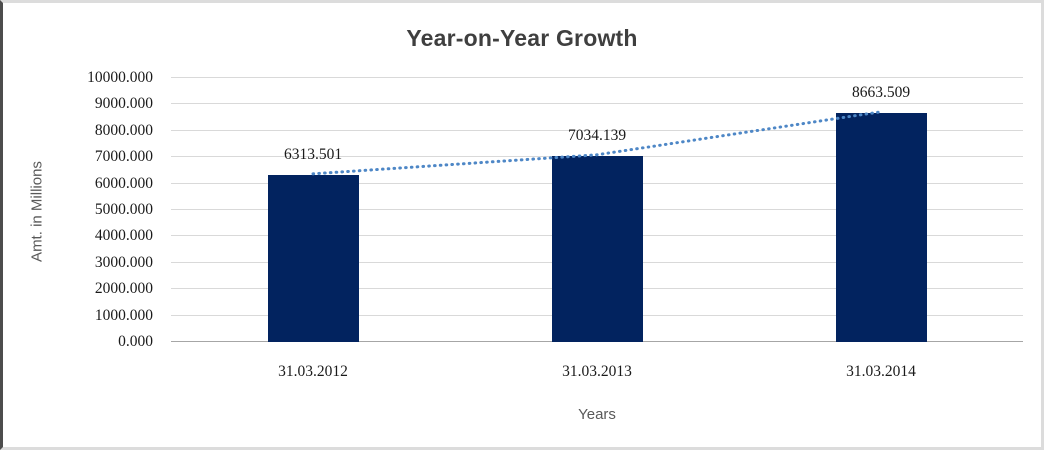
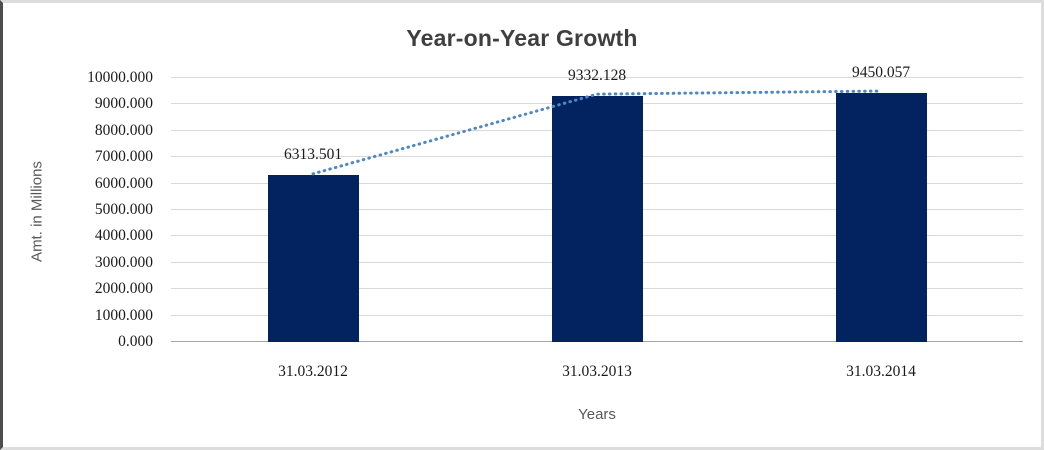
31.03.2013: 7034.139 -> 9332.128
31.03.2014: 8663.509 -> 9450.057
